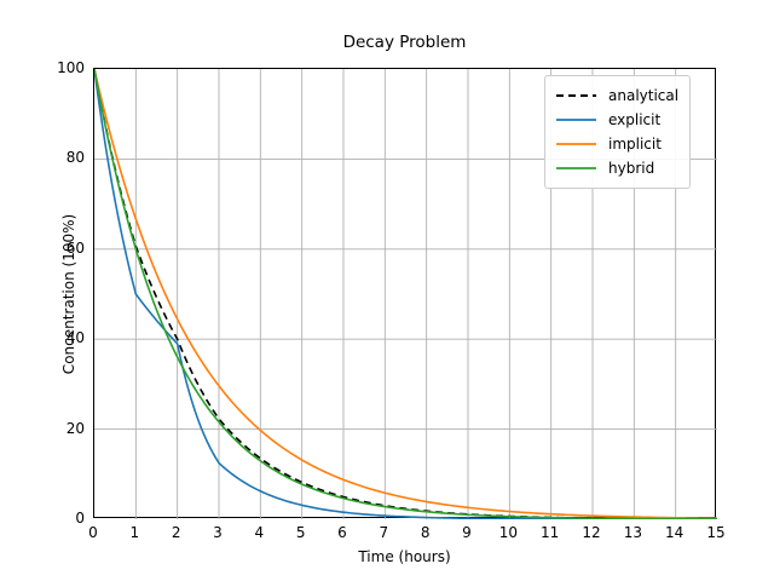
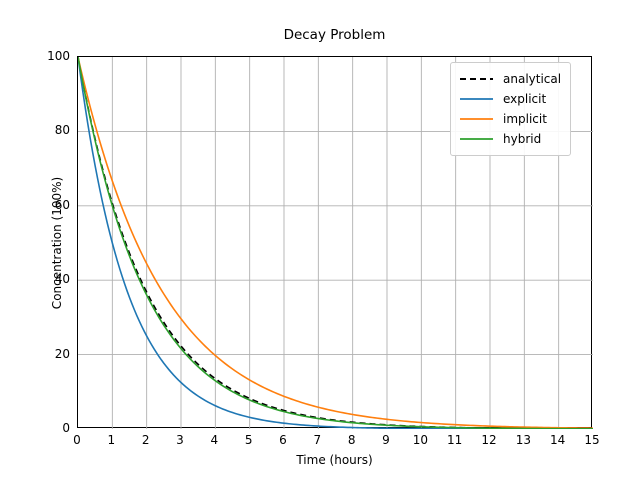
analytical/2: 40 -> 37
explicit/2: 39 -> 25
